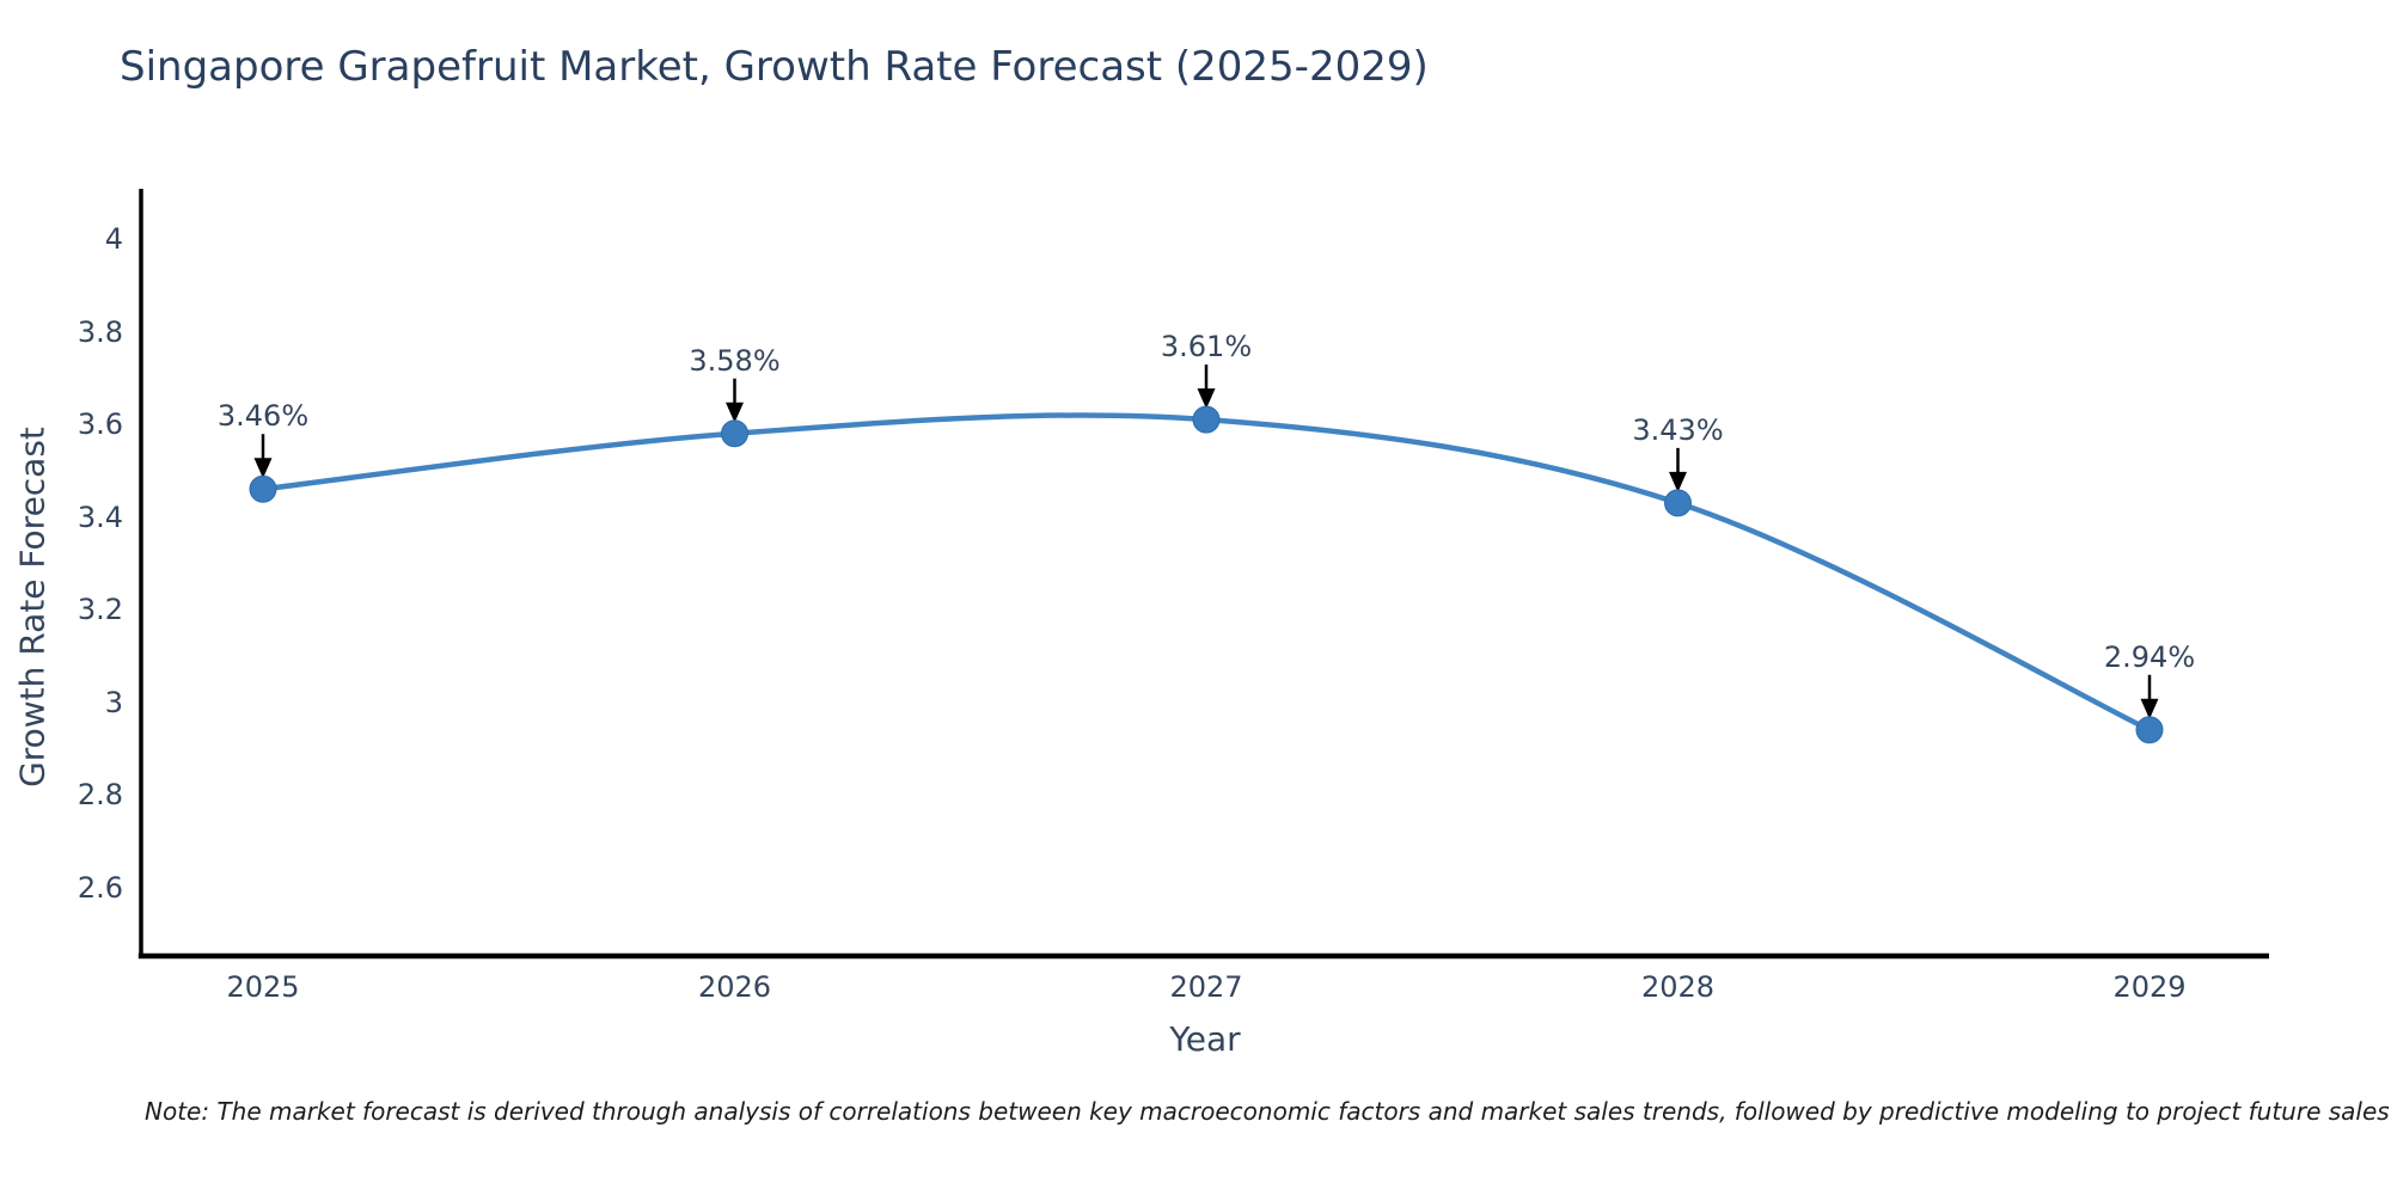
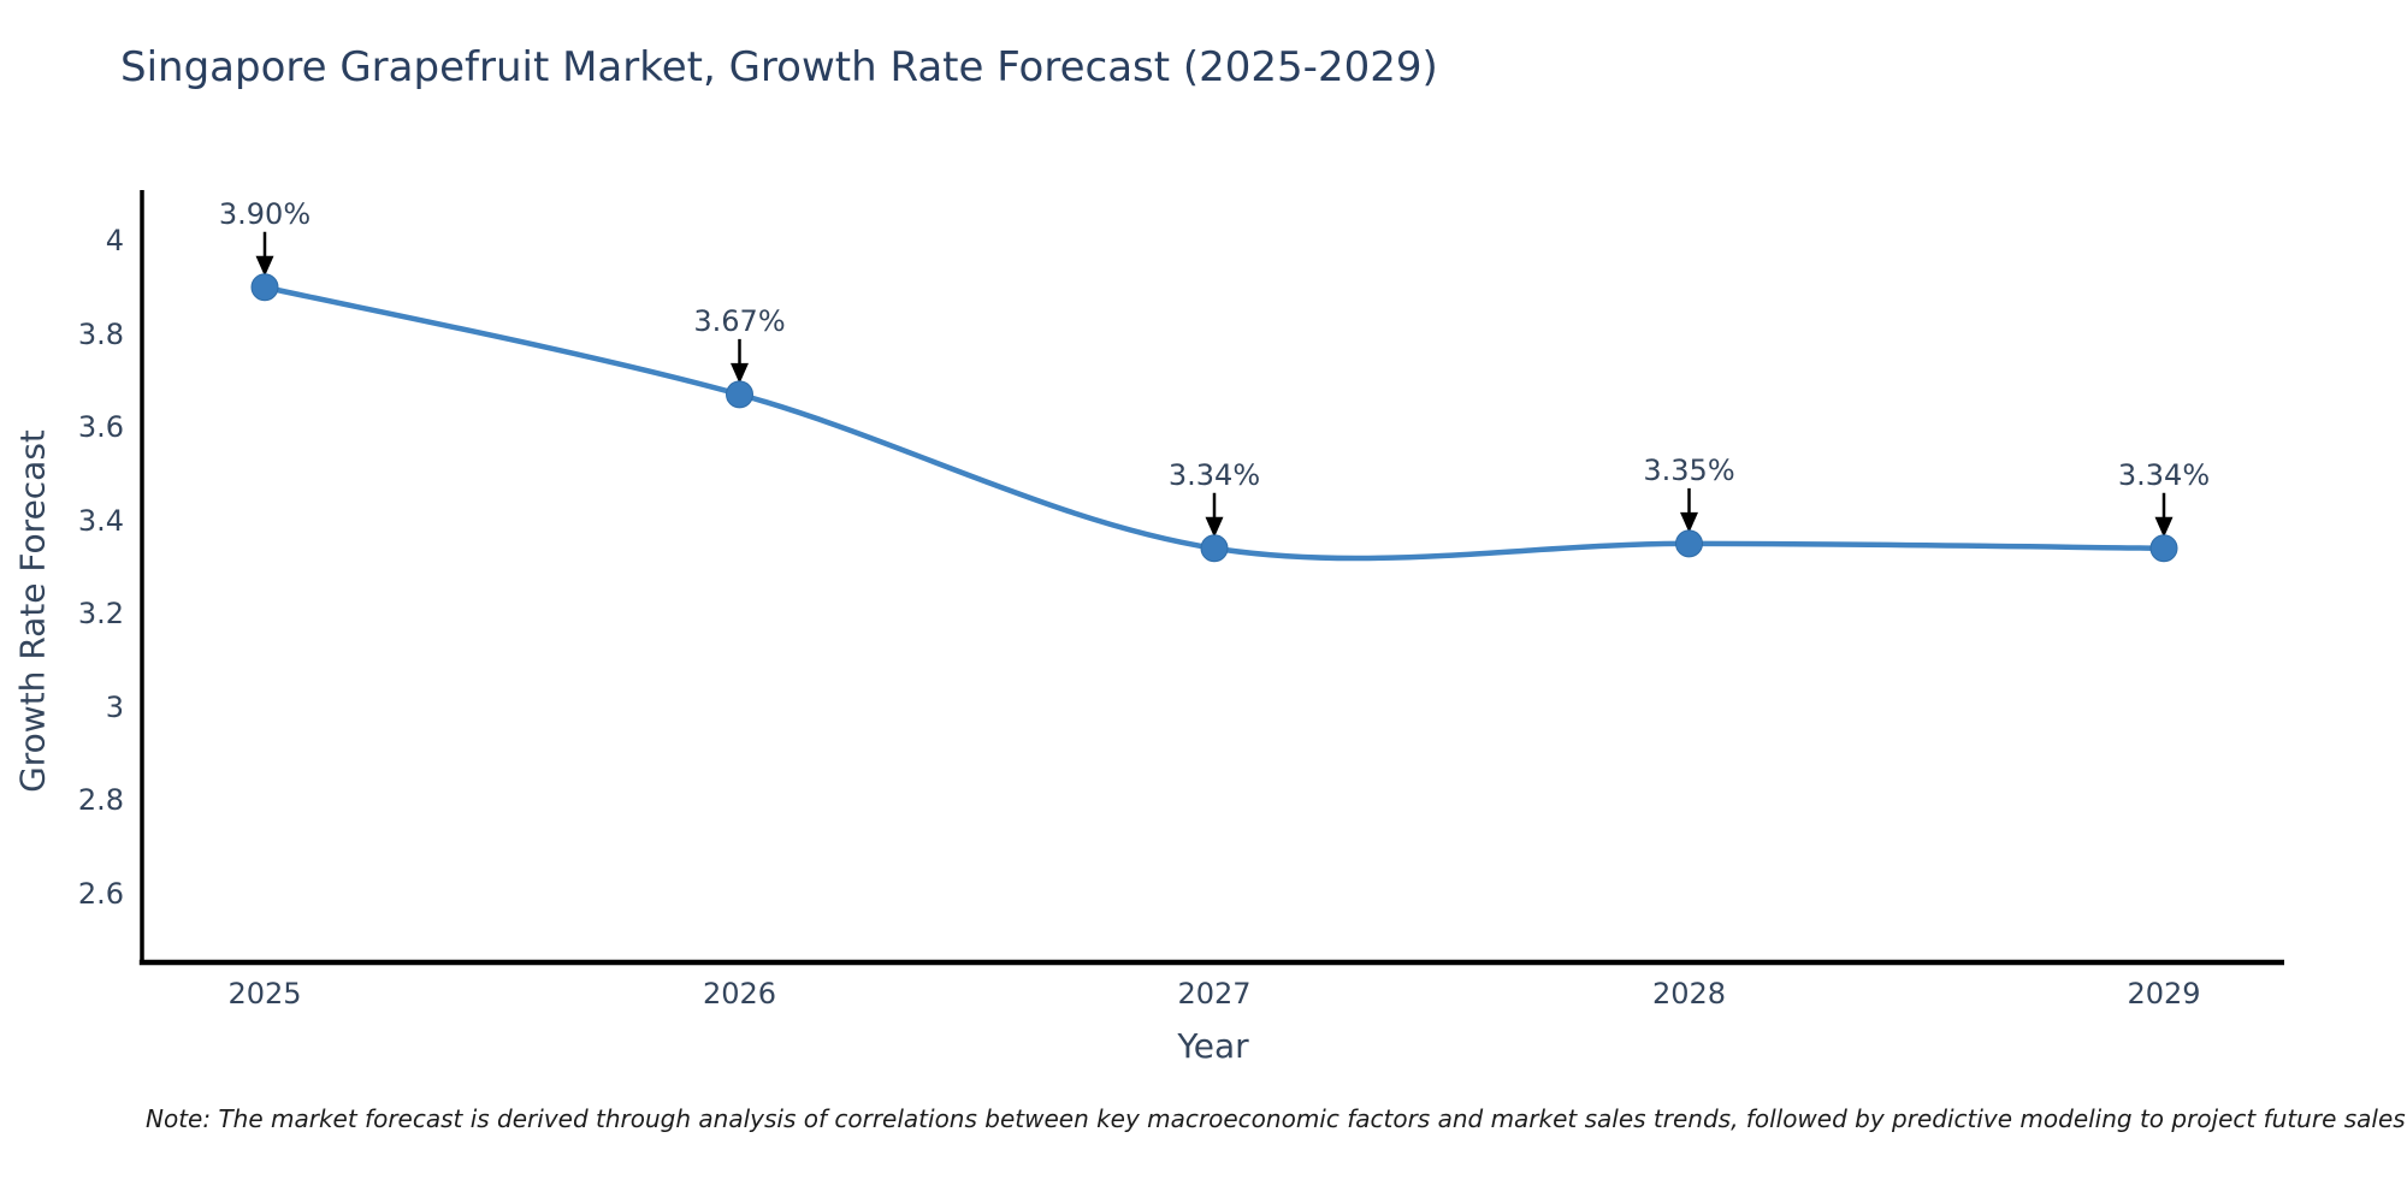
2025: 3.46% -> 3.90%
2026: 3.58% -> 3.67%
2027: 3.61% -> 3.34%
2028: 3.43% -> 3.35%
2029: 2.94% -> 3.34%
